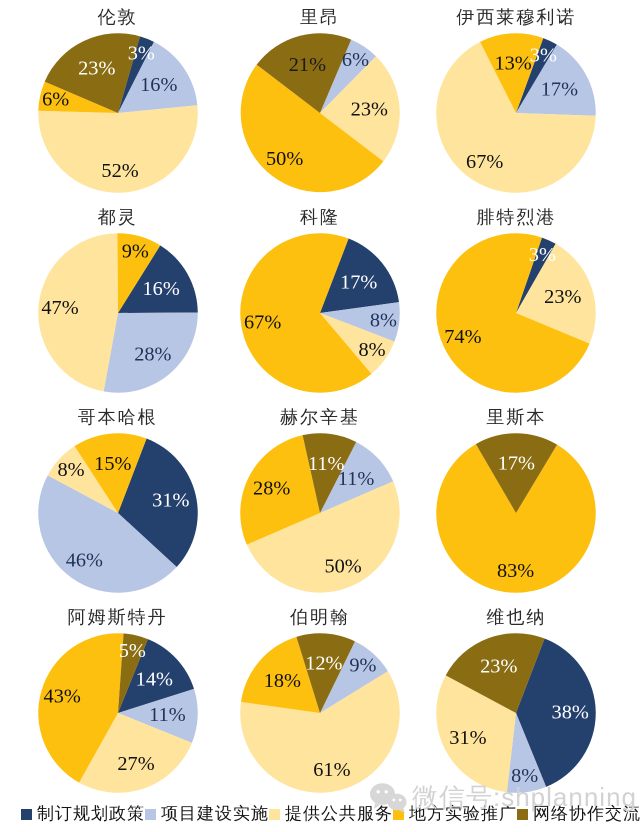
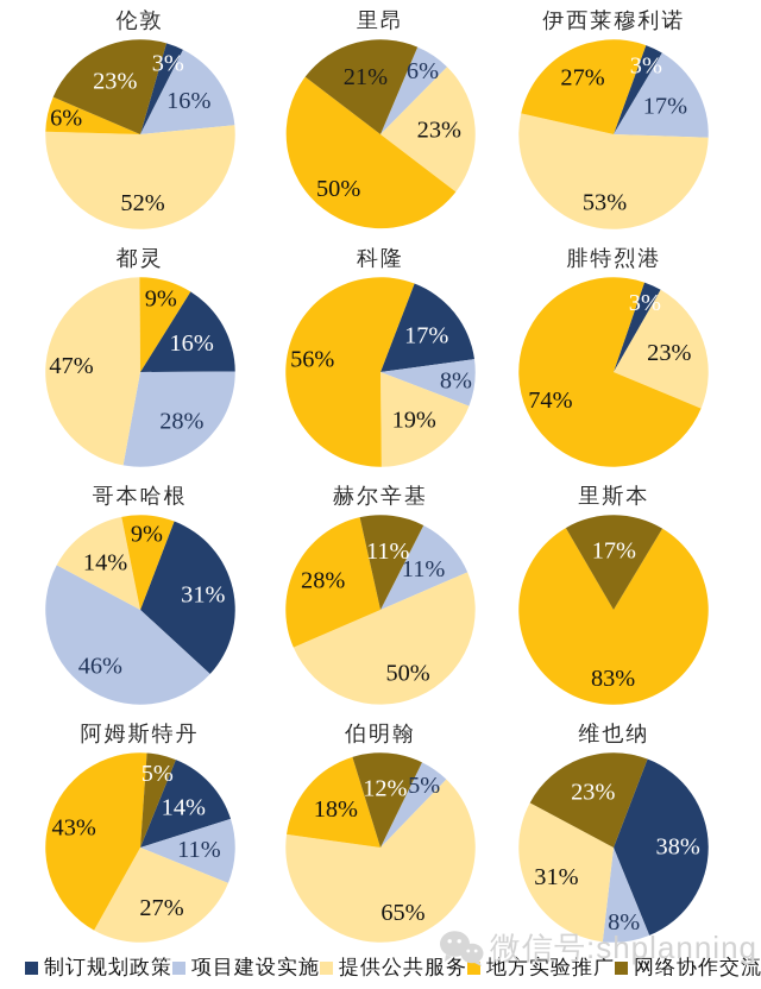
伊西莱穆利诺/提供公共服务: 67% -> 53%
伊西莱穆利诺/地方实验推广: 13% -> 27%
科隆/提供公共服务: 8% -> 19%
科隆/地方实验推广: 67% -> 56%
哥本哈根/提供公共服务: 8% -> 14%
哥本哈根/地方实验推广: 15% -> 9%
伯明翰/项目建设实施: 9% -> 5%
伯明翰/提供公共服务: 61% -> 65%
